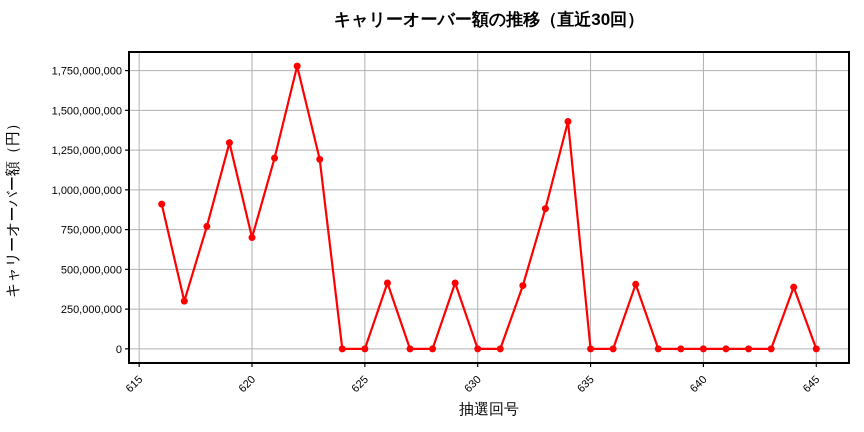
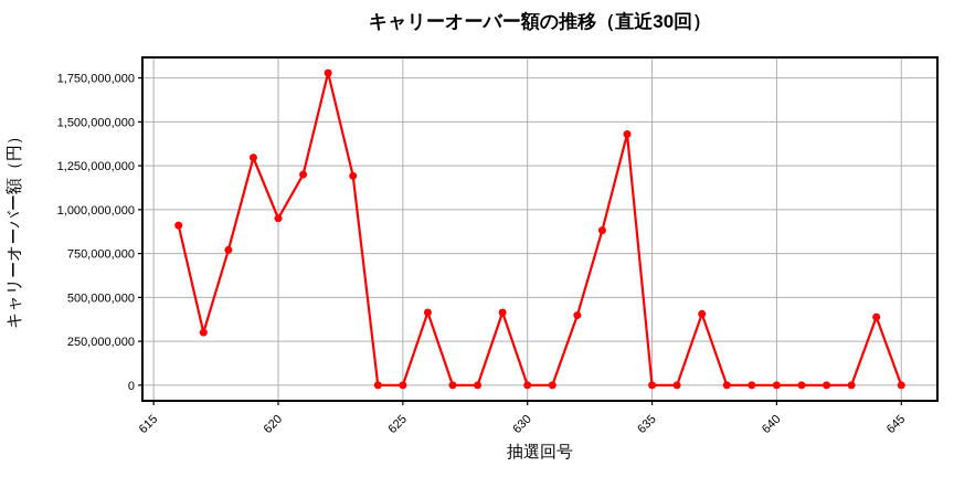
620: 700000000 -> 950000000
